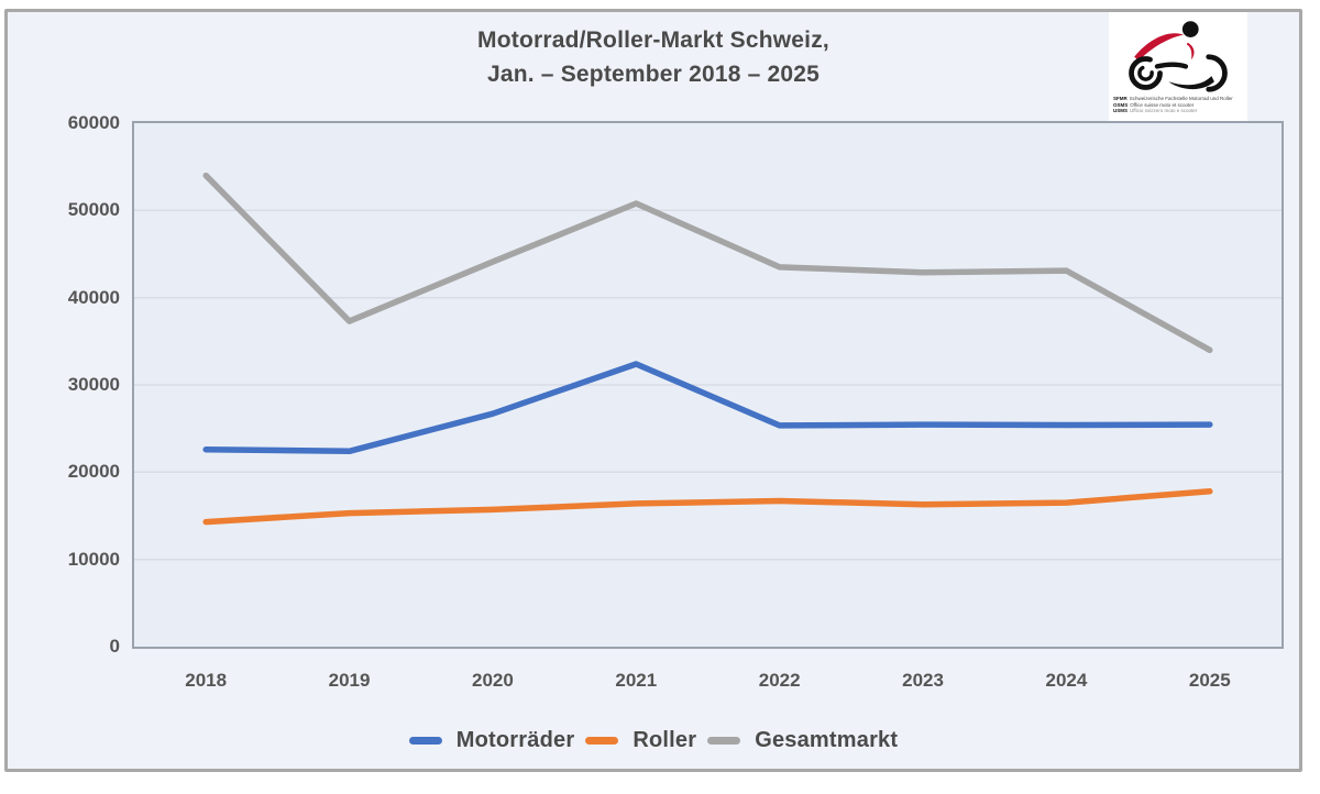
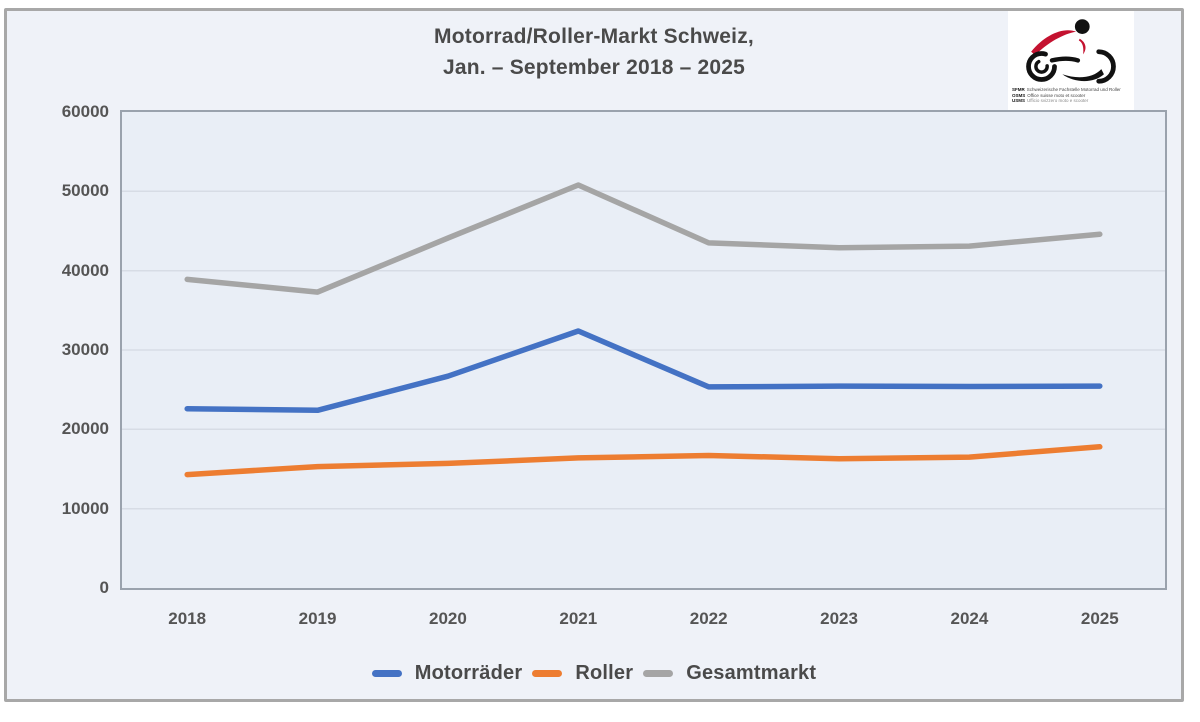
Gesamtmarkt/2018: 54000 -> 39000
Gesamtmarkt/2025: 34000 -> 45000
